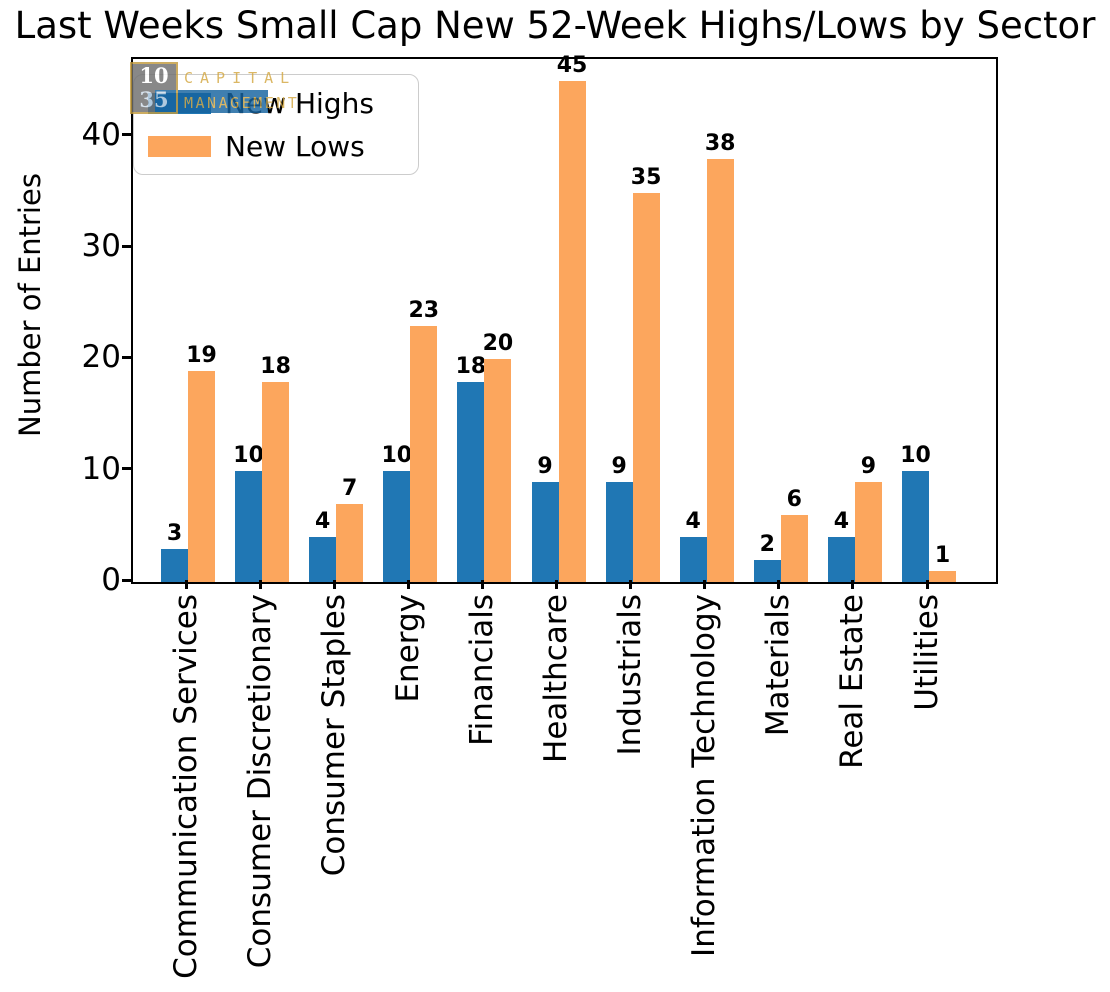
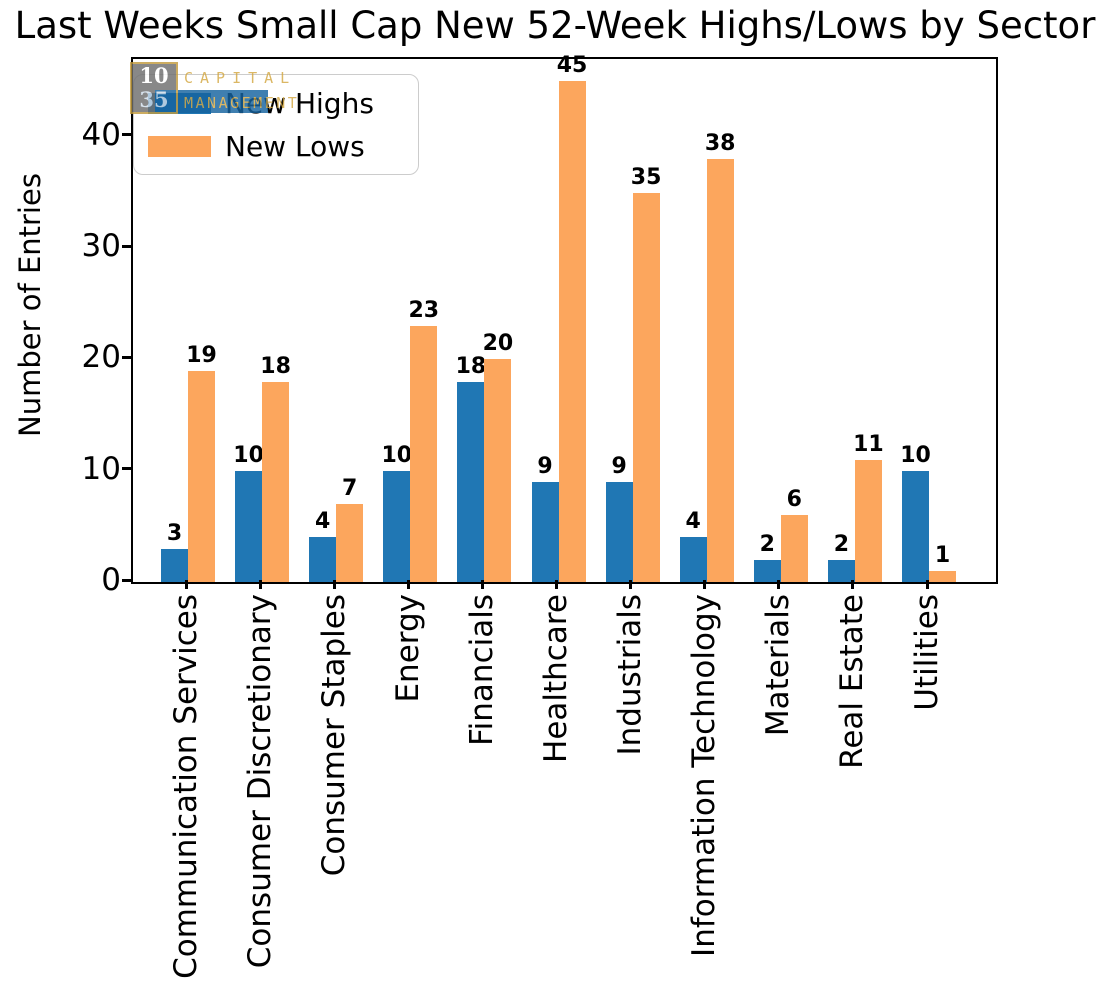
New Highs/Real Estate: 4 -> 2
New Lows/Real Estate: 9 -> 11
